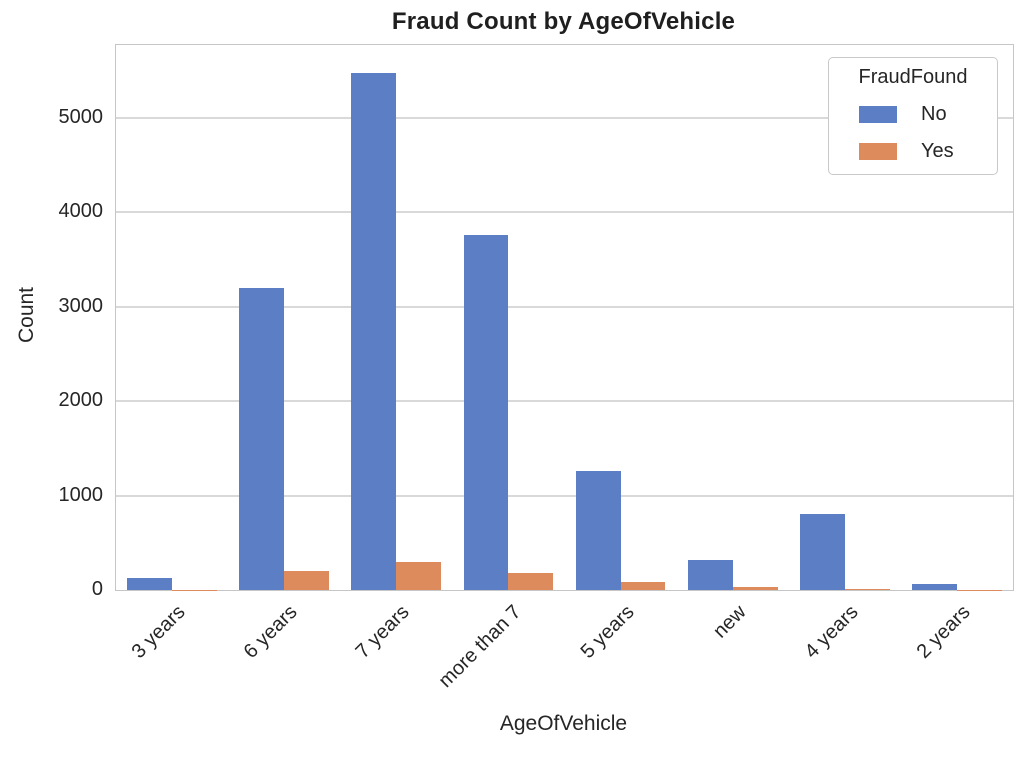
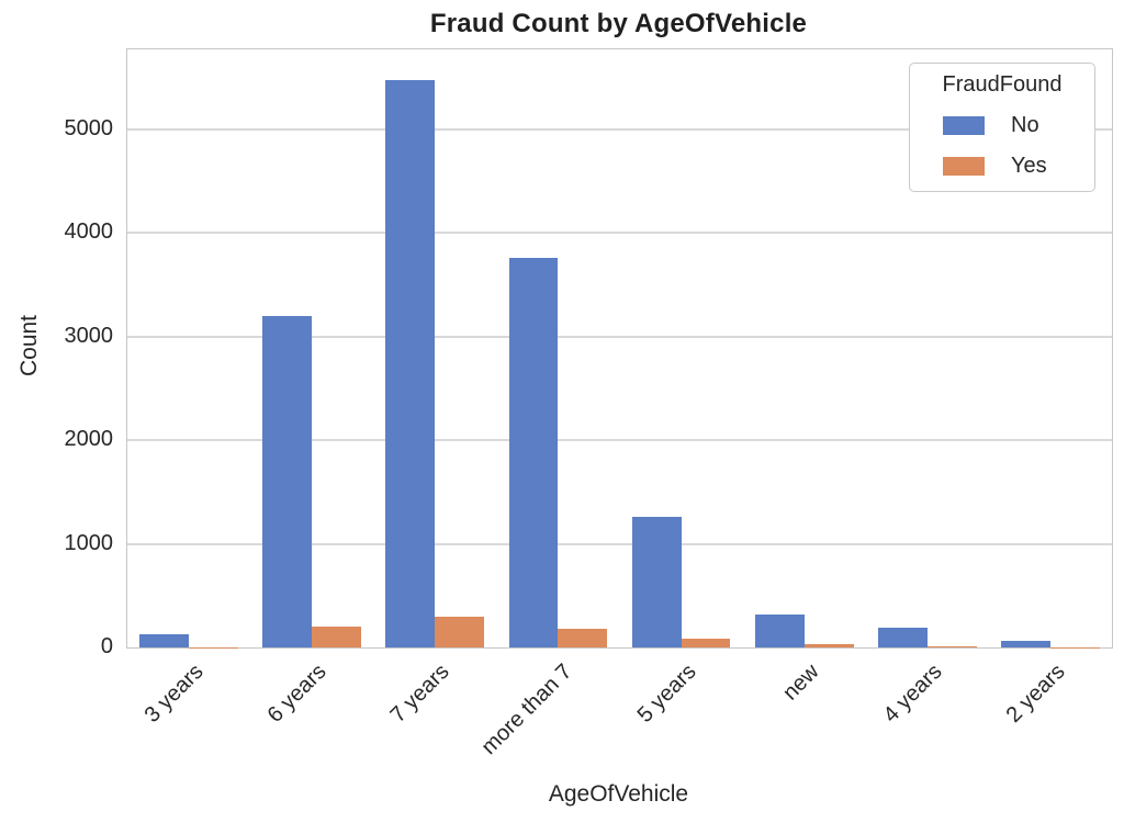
No/4 years: 800 -> 200
